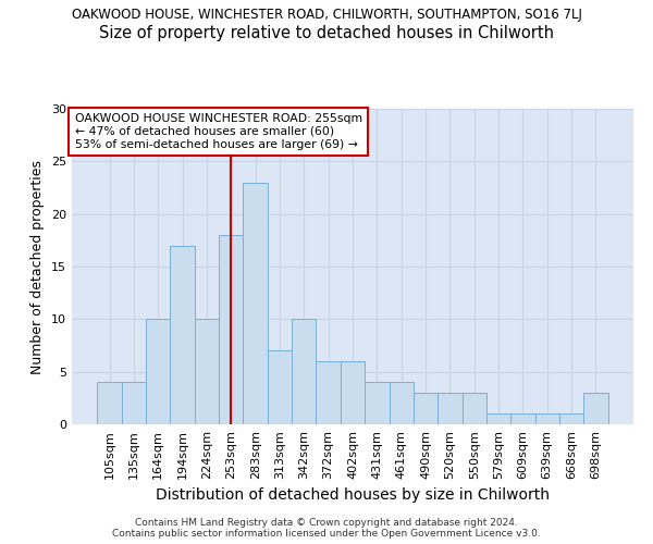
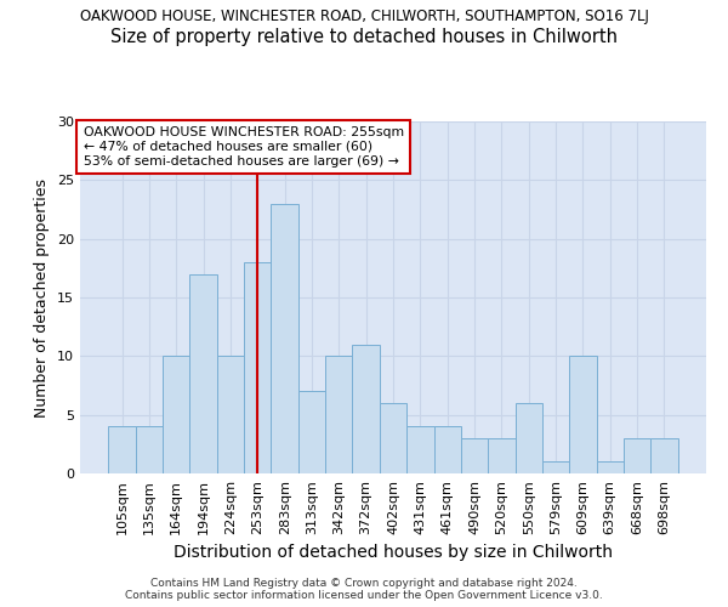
372sqm: 6 -> 11
550sqm: 3 -> 6
609sqm: 1 -> 10
668sqm: 1 -> 3
